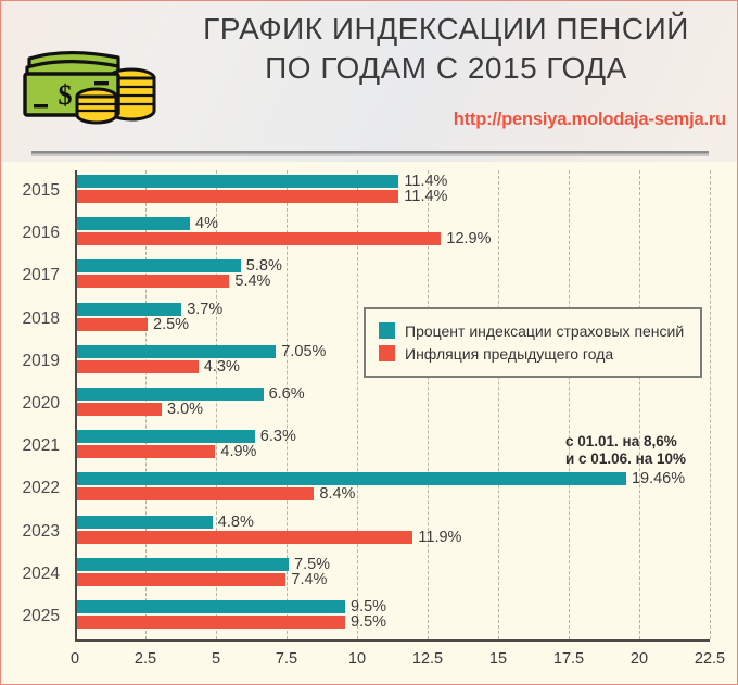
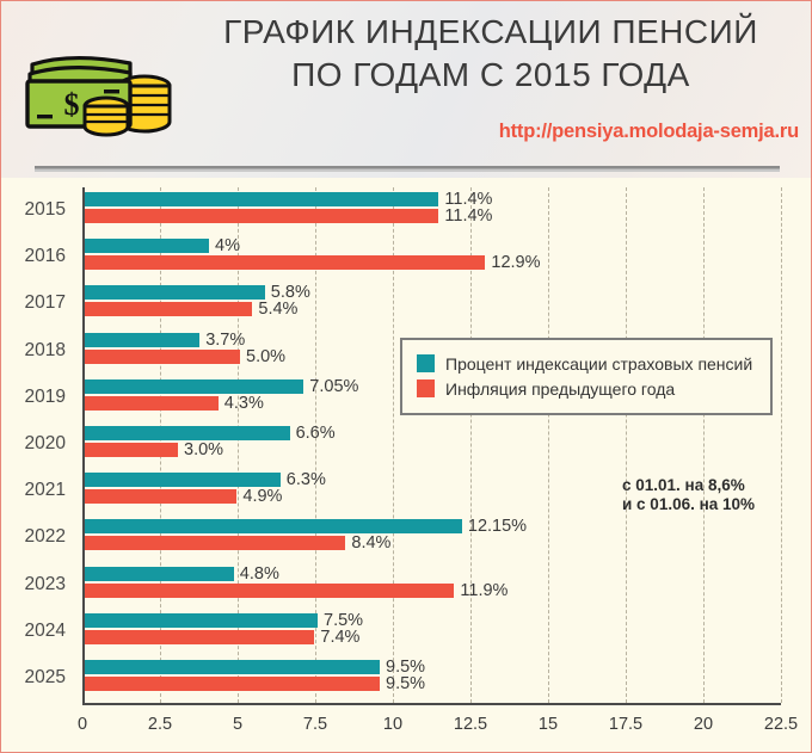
Инфляция предыдущего года/2018: 2.5% -> 5.0%
Процент индексации страховых пенсий/2022: 19.46% -> 12.15%
